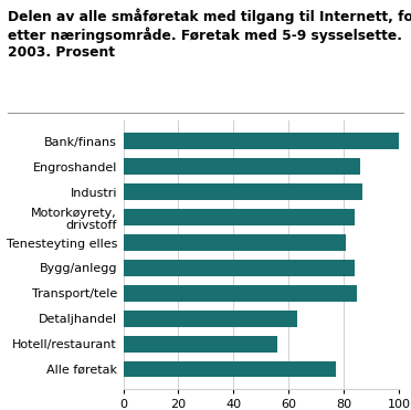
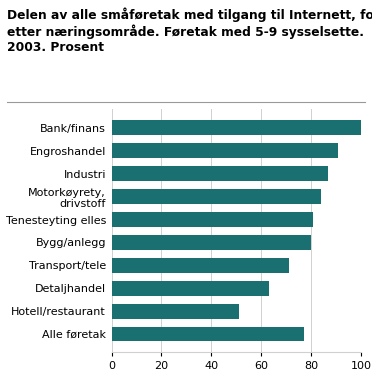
Engroshandel: 86 -> 91
Bygg/anlegg: 84 -> 80
Transport/tele: 85 -> 71
Hotell/restaurant: 56 -> 51
